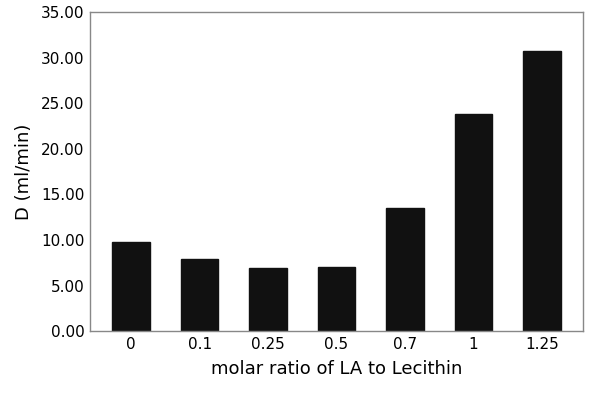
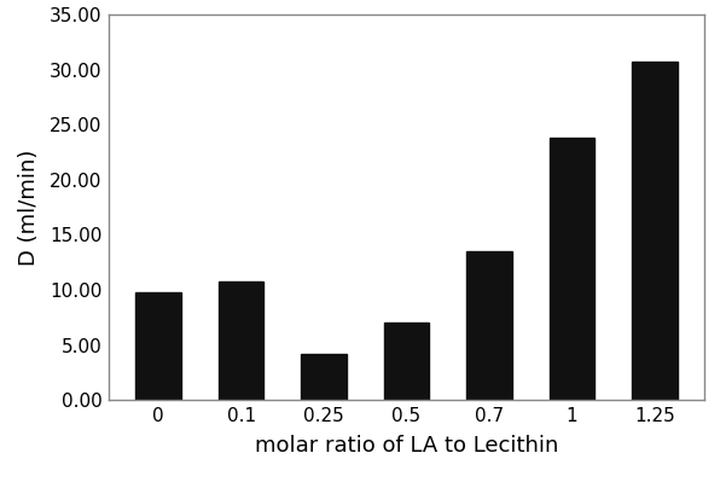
0.1: 7.9 -> 10.8
0.25: 6.9 -> 4.2
